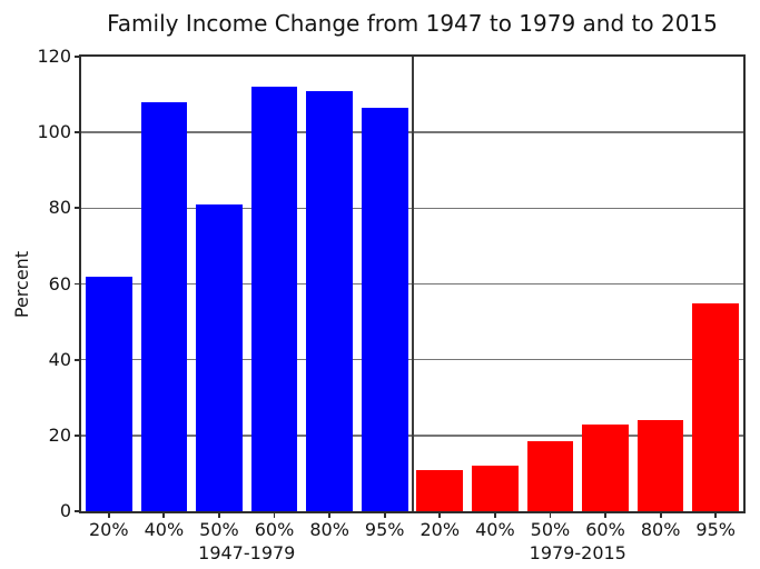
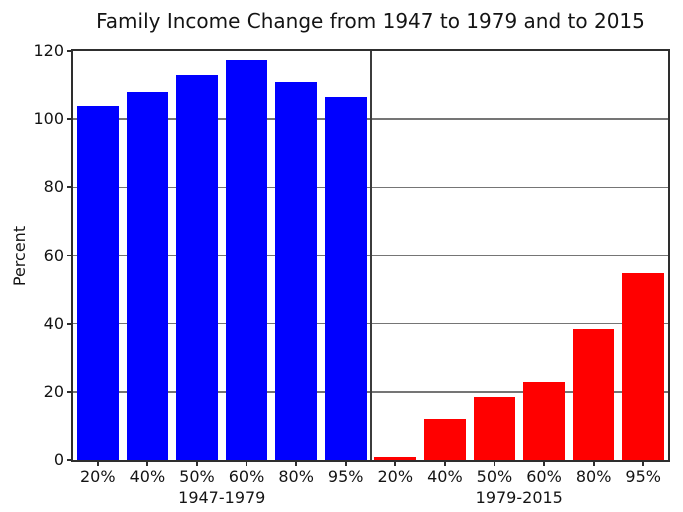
1947-1979/20%: 62 -> 104
1979-2015/20%: 11 -> 1
1947-1979/50%: 81 -> 113
1947-1979/60%: 112 -> 118
1979-2015/80%: 24 -> 38
